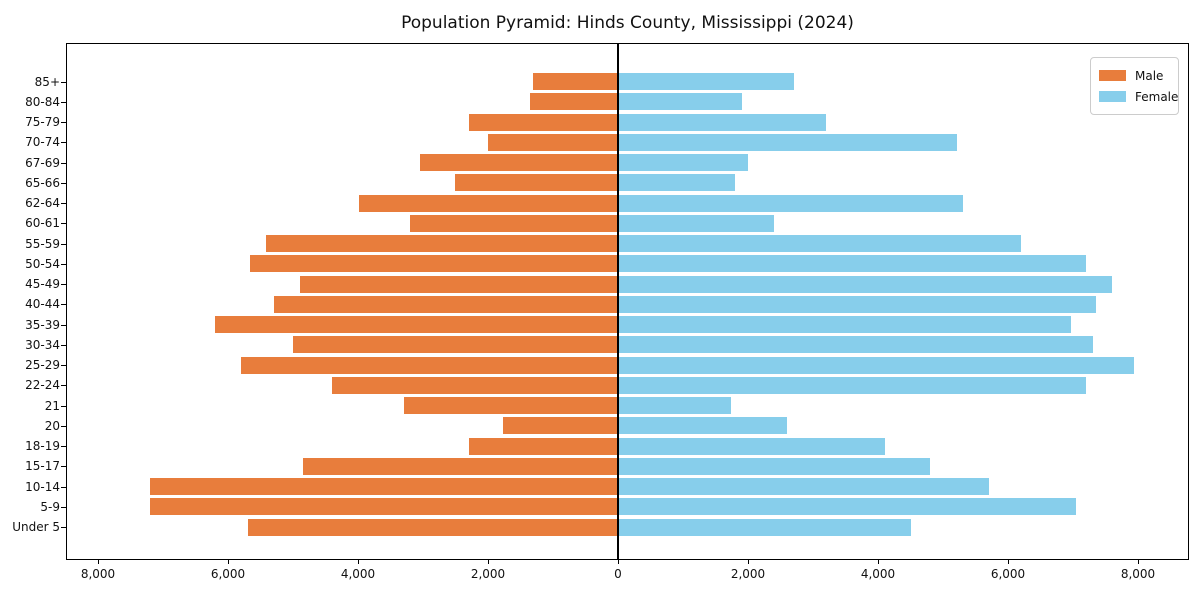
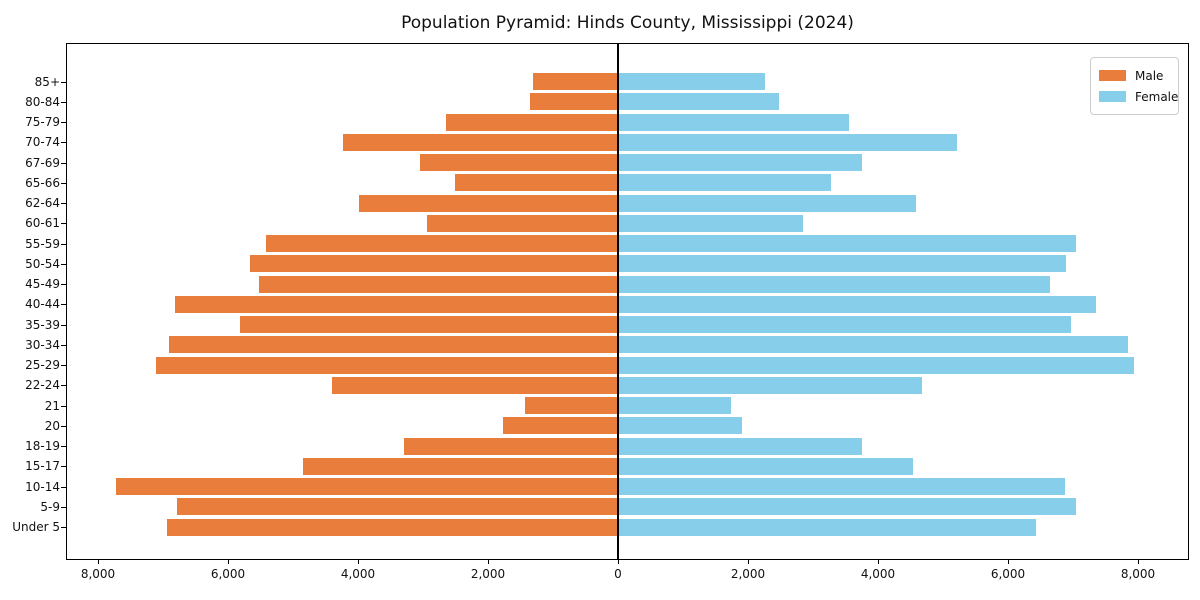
Female/85+: 2700 -> 2300
Female/80-84: 1900 -> 2500
Male/75-79: 2300 -> 2600
Female/75-79: 3200 -> 3600
Male/70-74: 2000 -> 4200
Female/67-69: 2000 -> 3800
Female/65-66: 1800 -> 3300
Female/62-64: 5300 -> 4600
Male/60-61: 3200 -> 2900
Female/60-61: 2400 -> 2800
Female/55-59: 6200 -> 7000
Female/50-54: 7200 -> 6900
Male/45-49: 4900 -> 5500
Female/45-49: 7600 -> 6600
Male/40-44: 5300 -> 6800
Male/35-39: 6200 -> 5800
Male/30-34: 5000 -> 6900
Female/30-34: 7300 -> 7800
Male/25-29: 5800 -> 7100
Female/22-24: 7200 -> 4700
Male/21: 3300 -> 1400
Female/20: 2600 -> 1900
Male/18-19: 2300 -> 3300
Female/18-19: 4100 -> 3800
Female/15-17: 4800 -> 4500
Male/10-14: 7200 -> 7700
Female/10-14: 5700 -> 6900
Male/5-9: 7200 -> 6800
Male/Under 5: 5700 -> 6900
Female/Under 5: 4500 -> 6400
